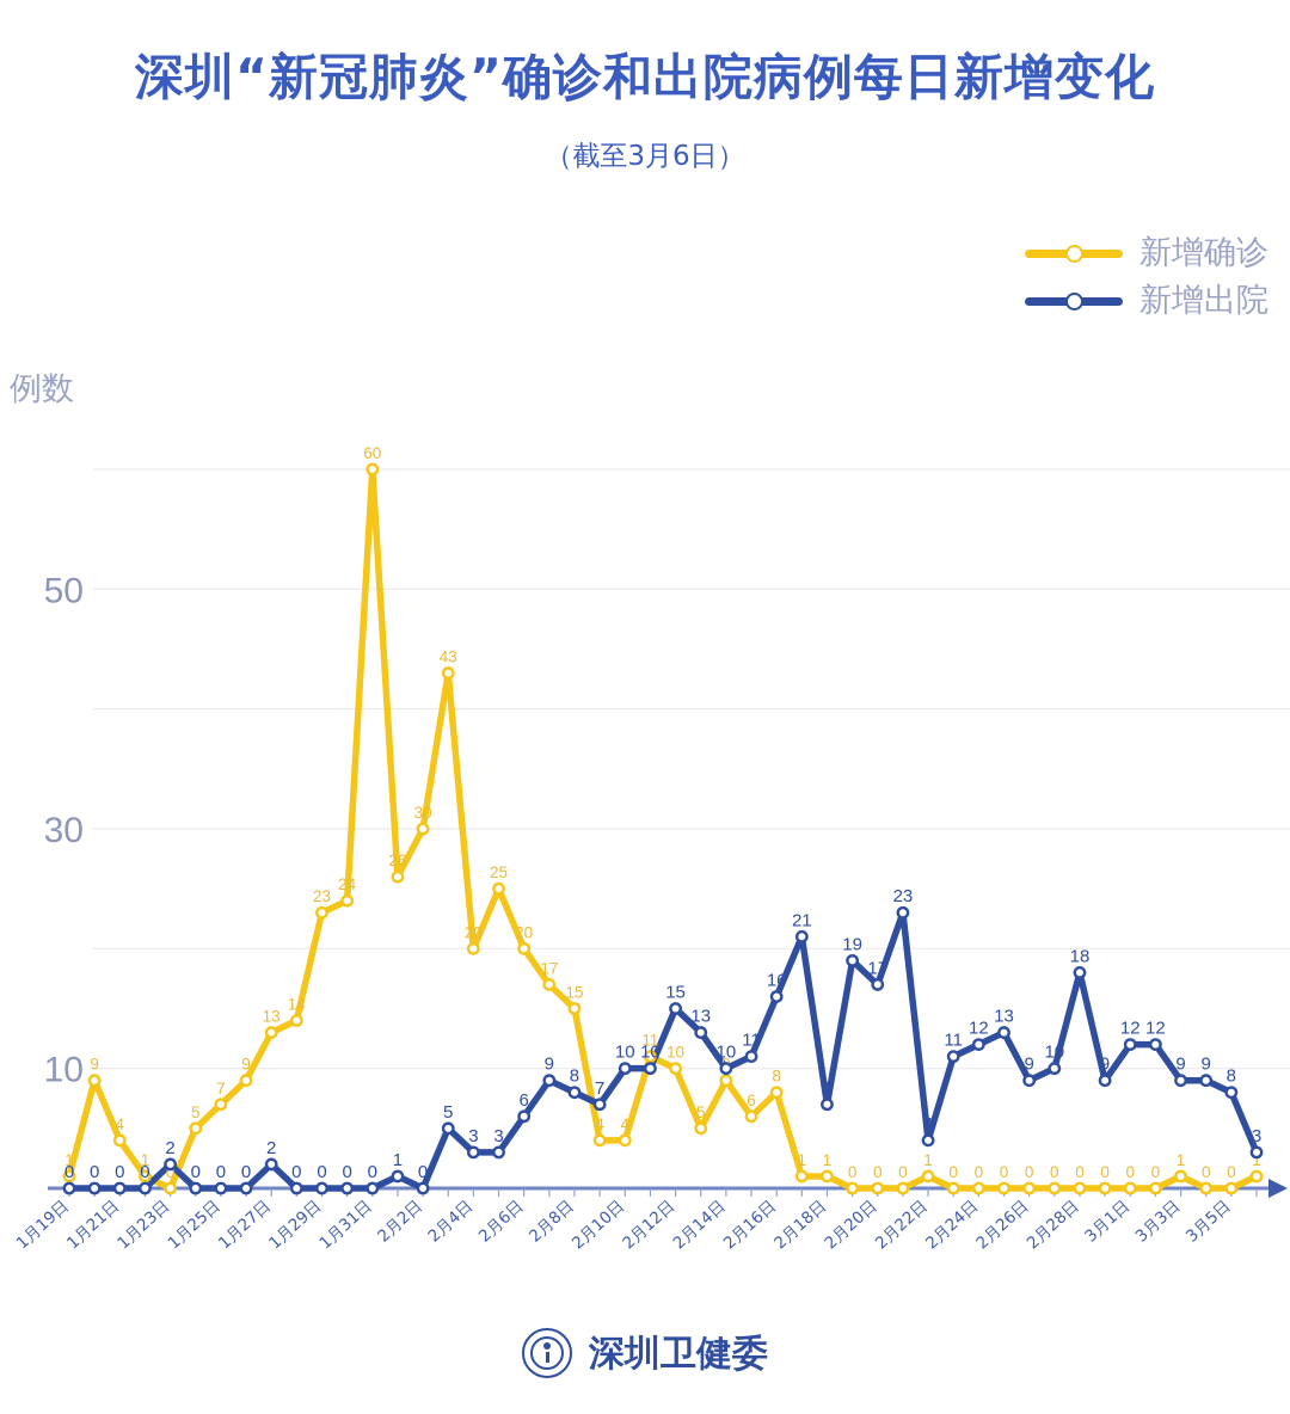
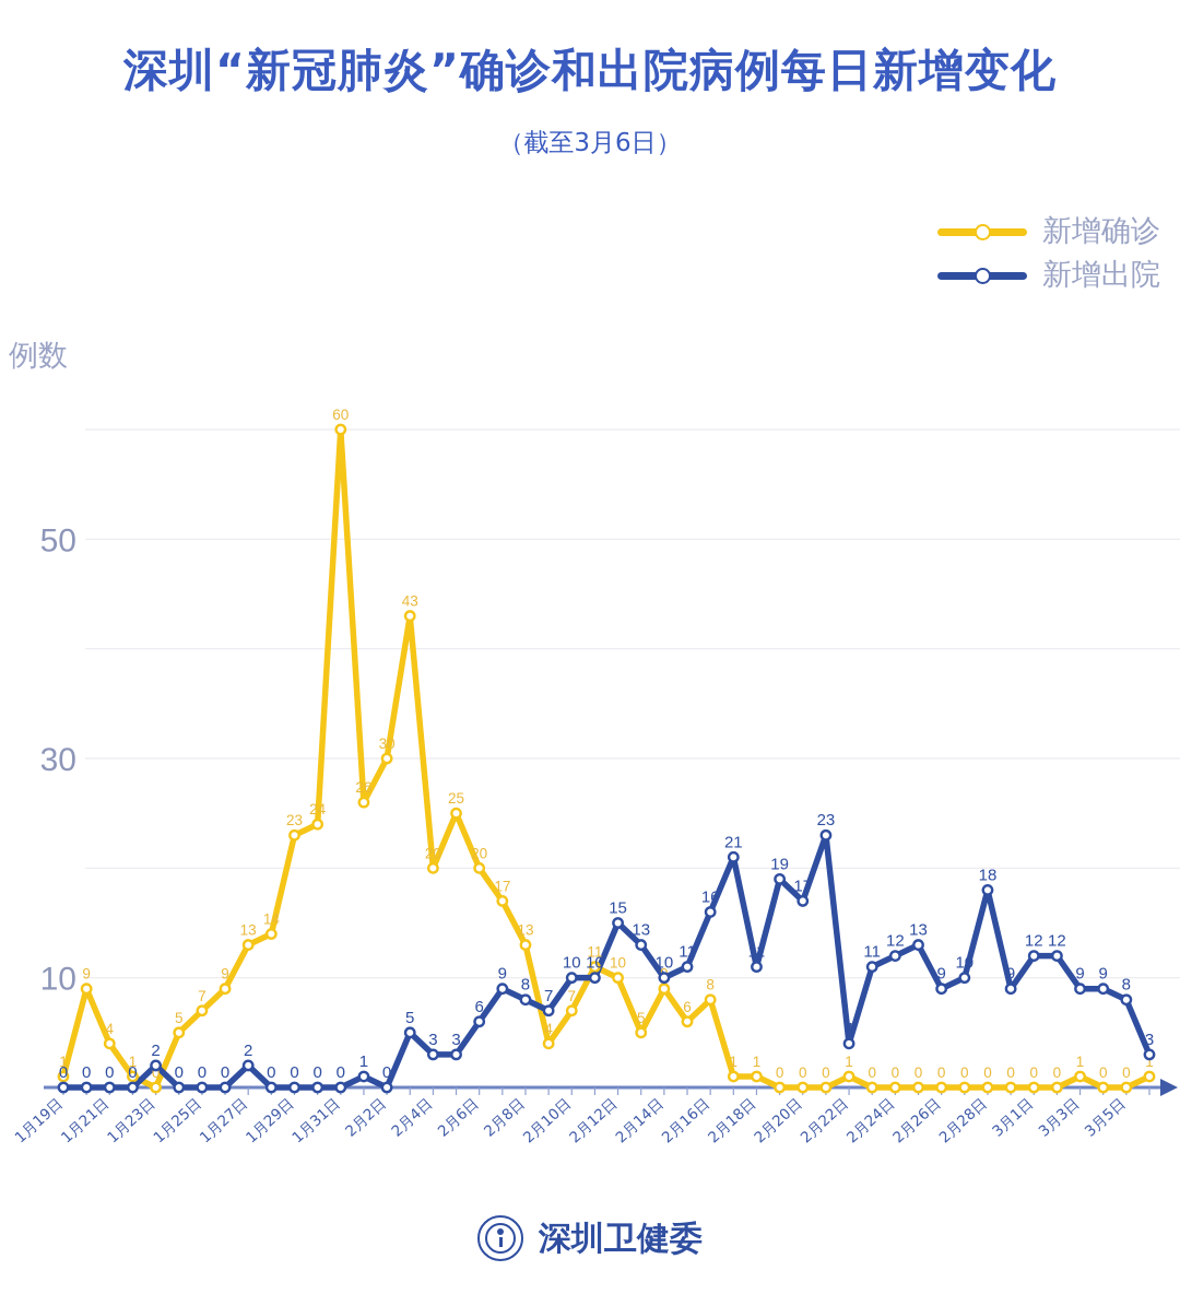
新增确诊/2月8日: 15 -> 13
新增确诊/2月10日: 4 -> 7
新增出院/2月18日: 7 -> 11
